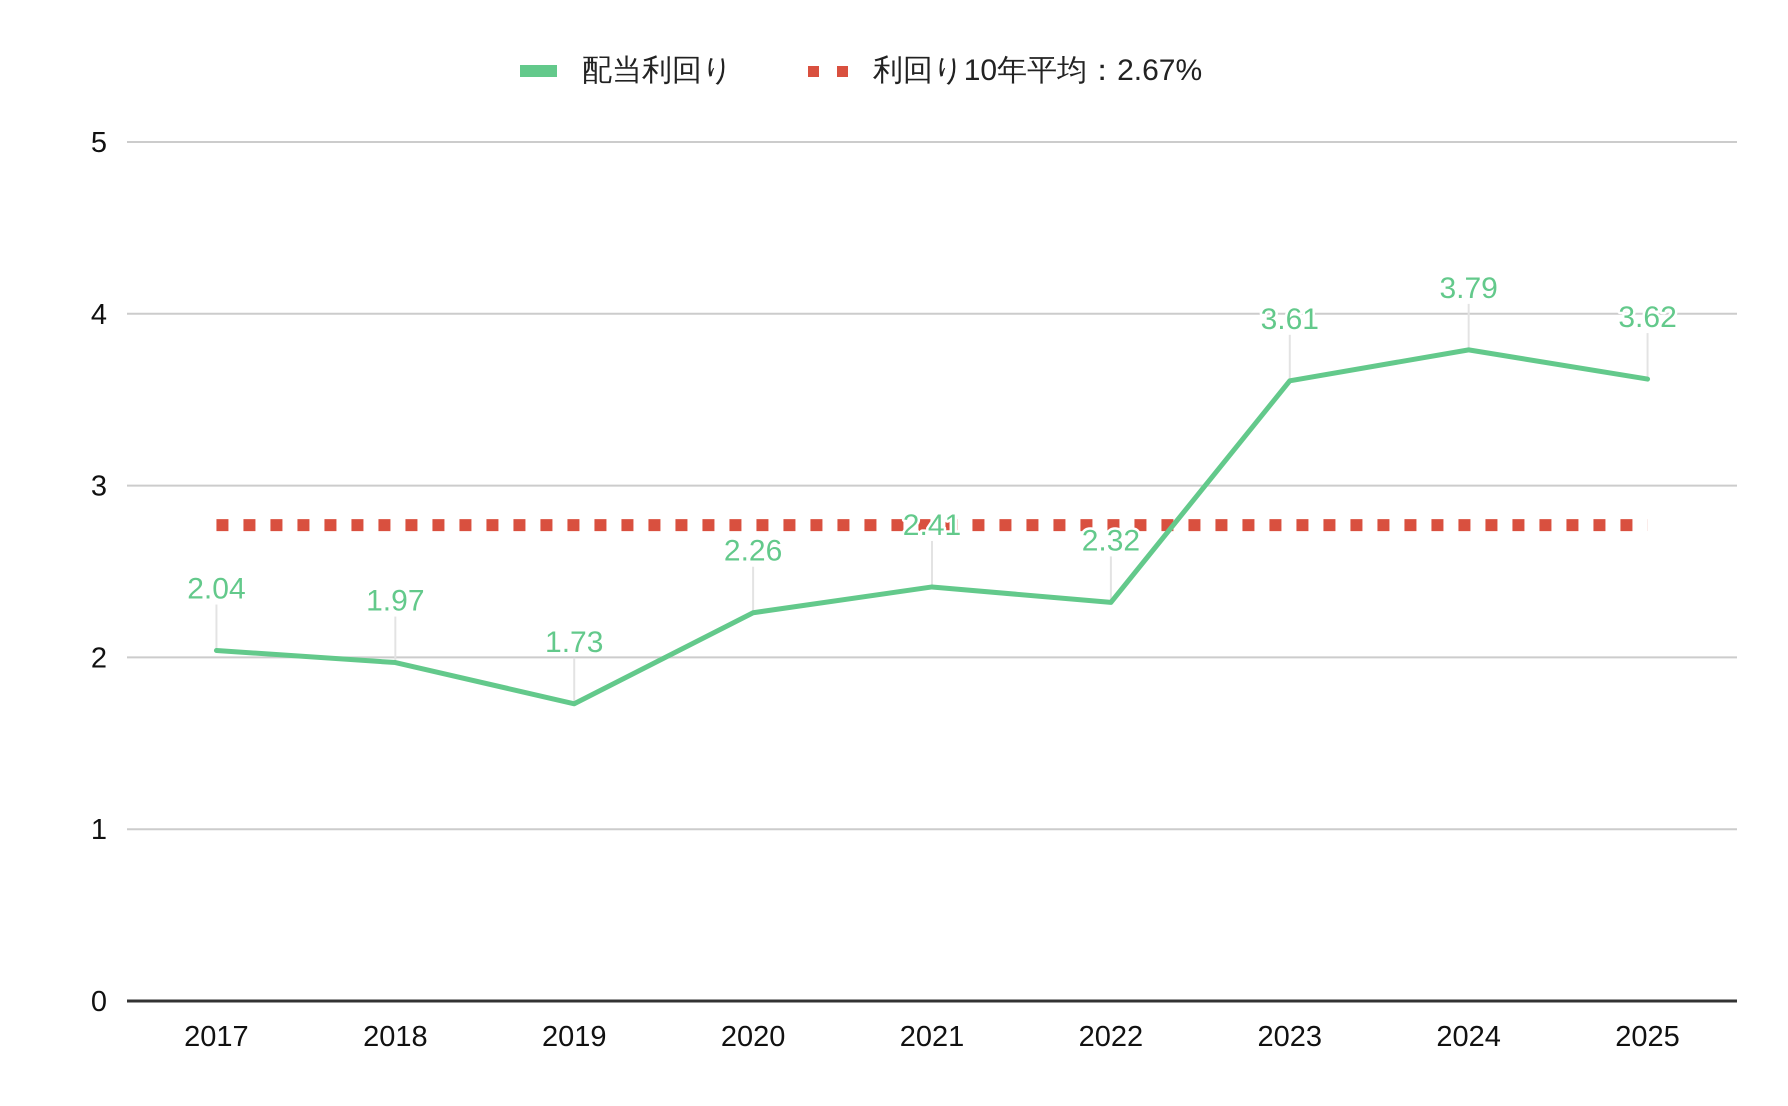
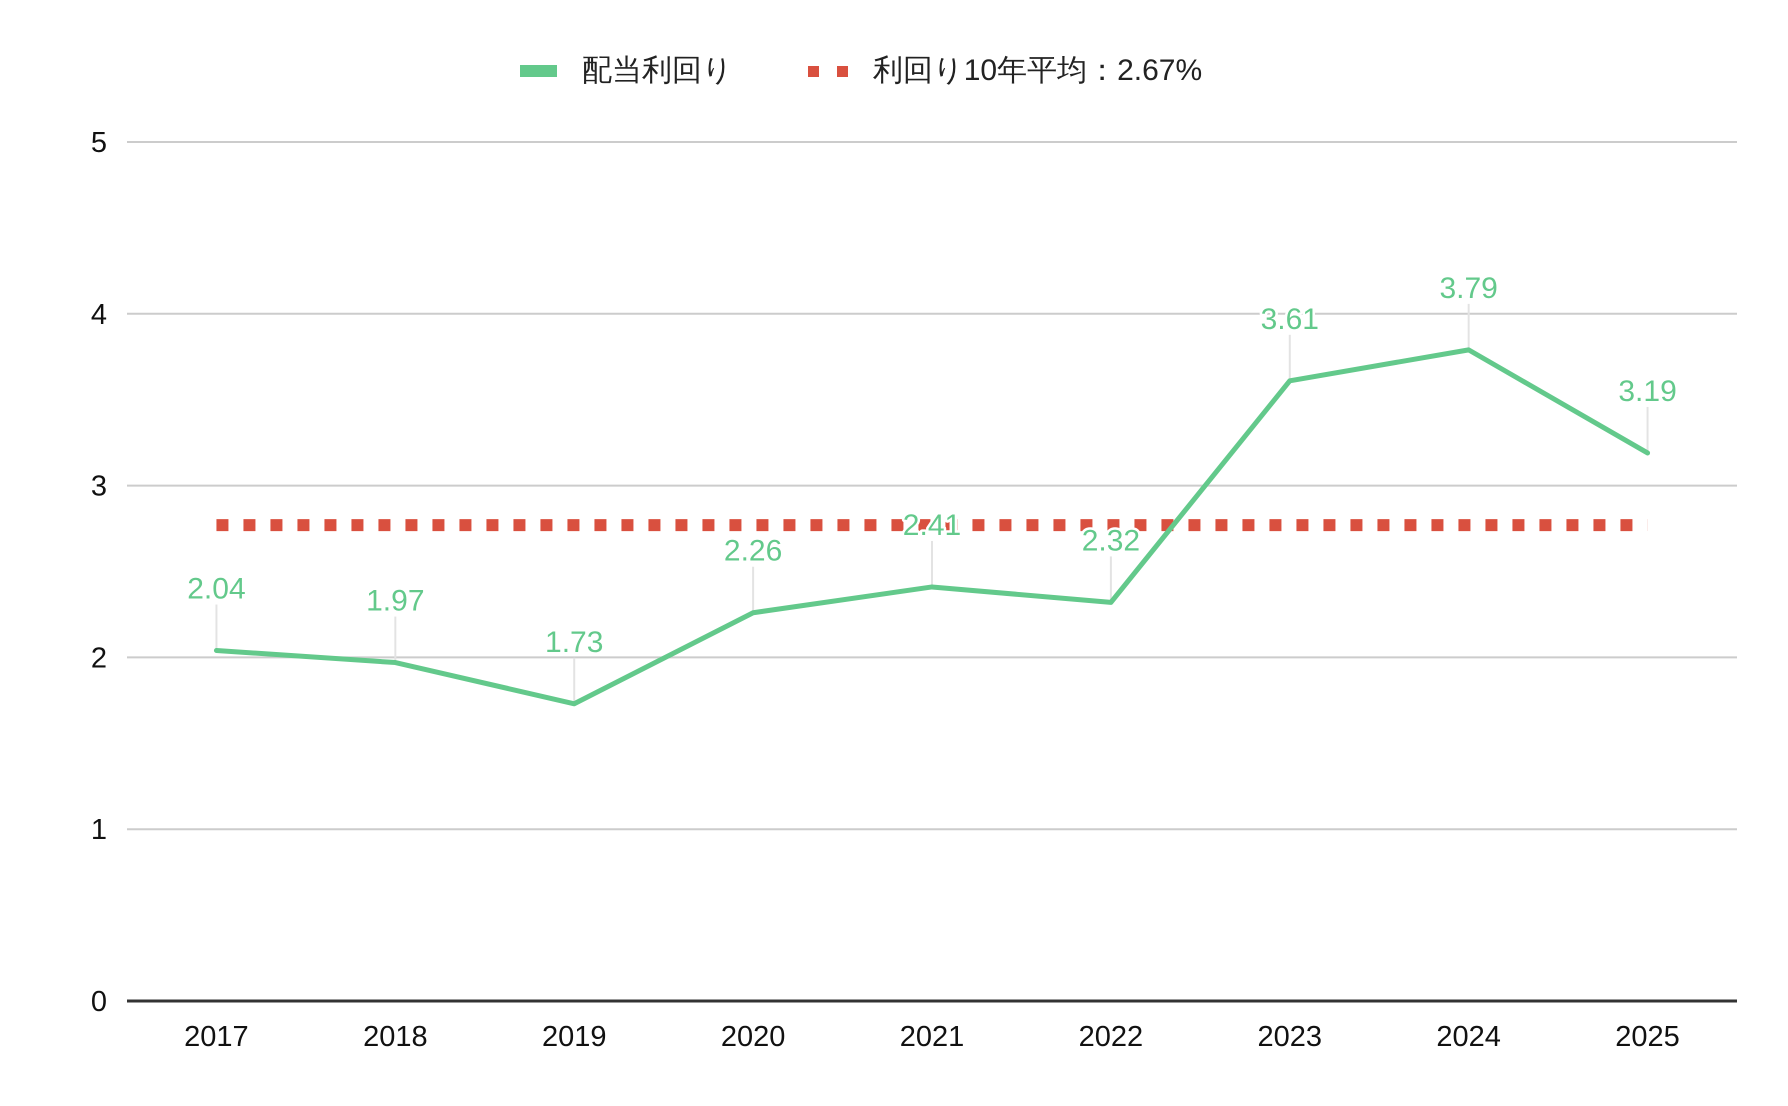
配当利回り/2025: 3.62 -> 3.19
